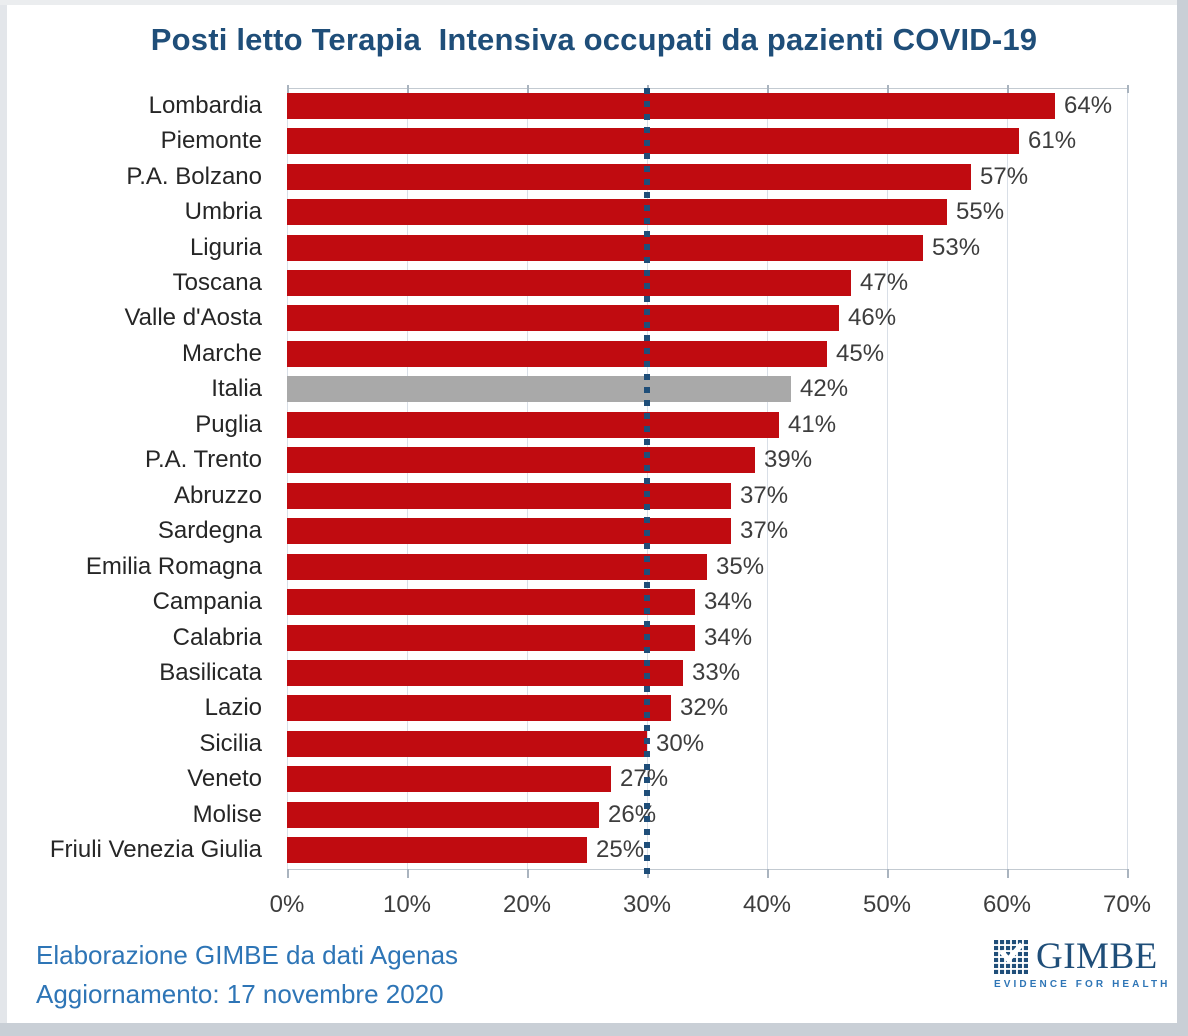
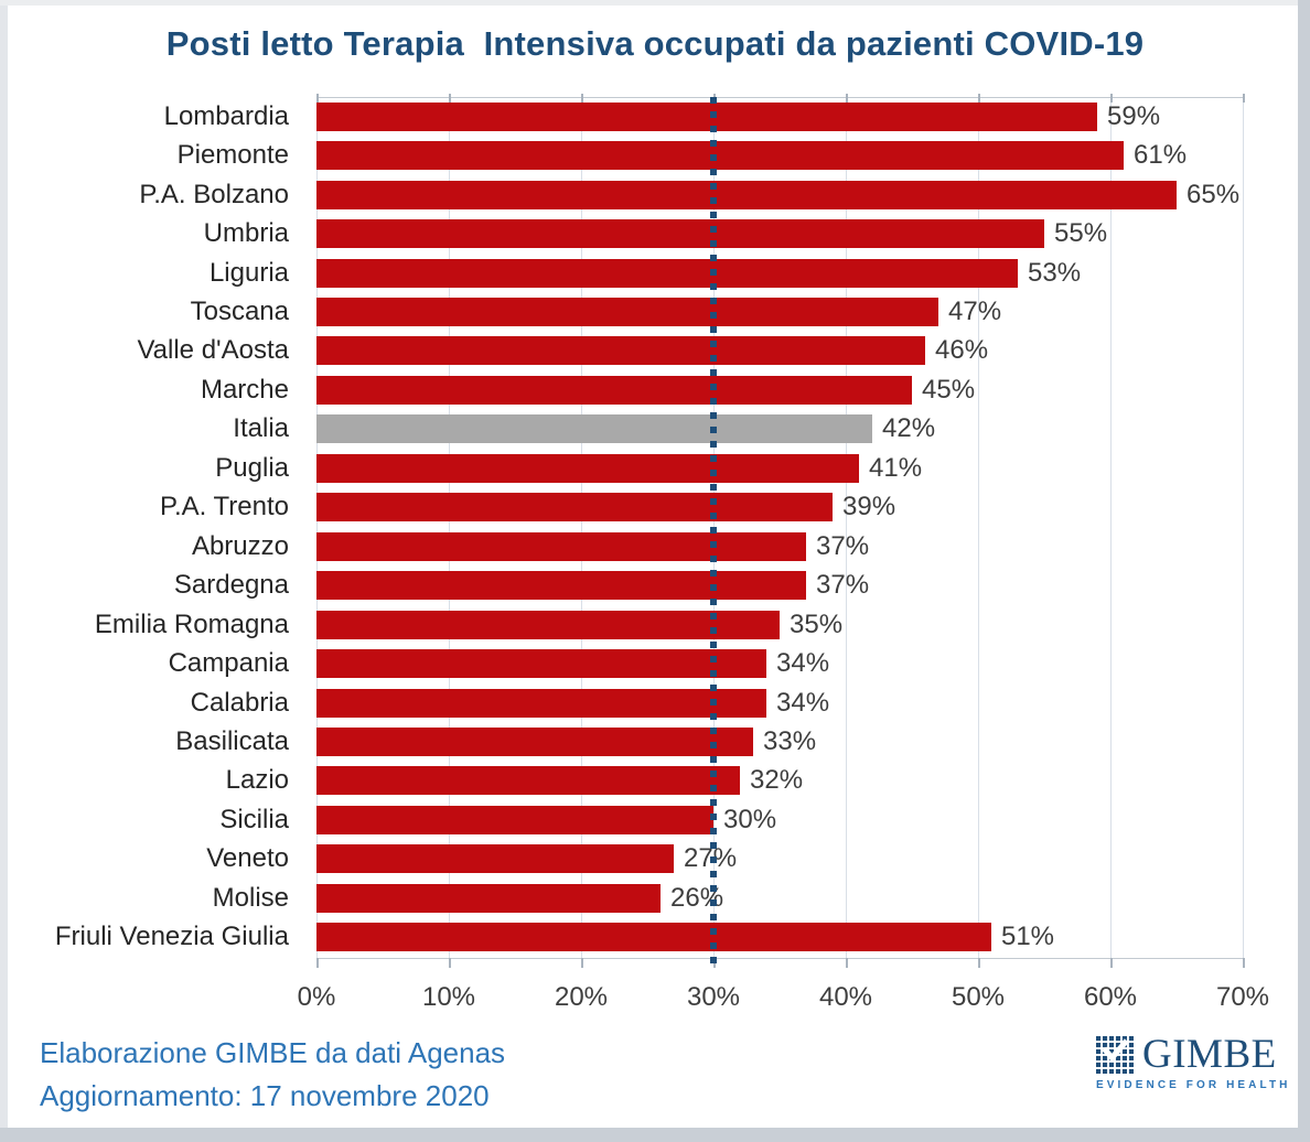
Lombardia: 64% -> 59%
P.A. Bolzano: 57% -> 65%
Friuli Venezia Giulia: 25% -> 51%
